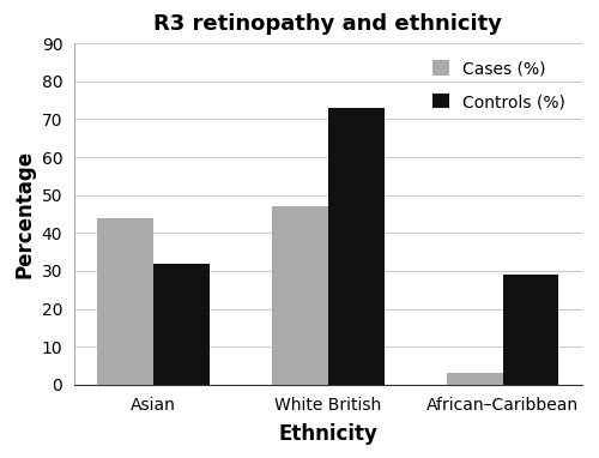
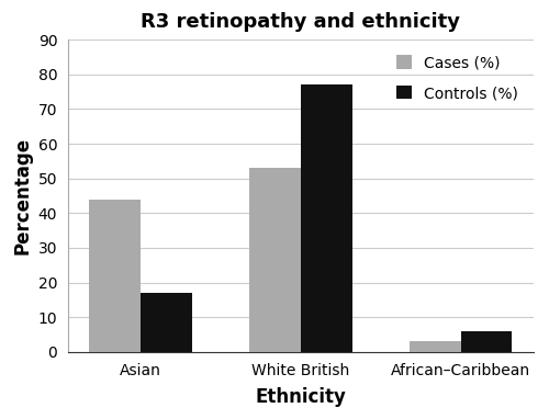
Controls (%)/Asian: 32 -> 17
Cases (%)/White British: 47 -> 53
Controls (%)/White British: 73 -> 77
Controls (%)/African–Caribbean: 29 -> 6
